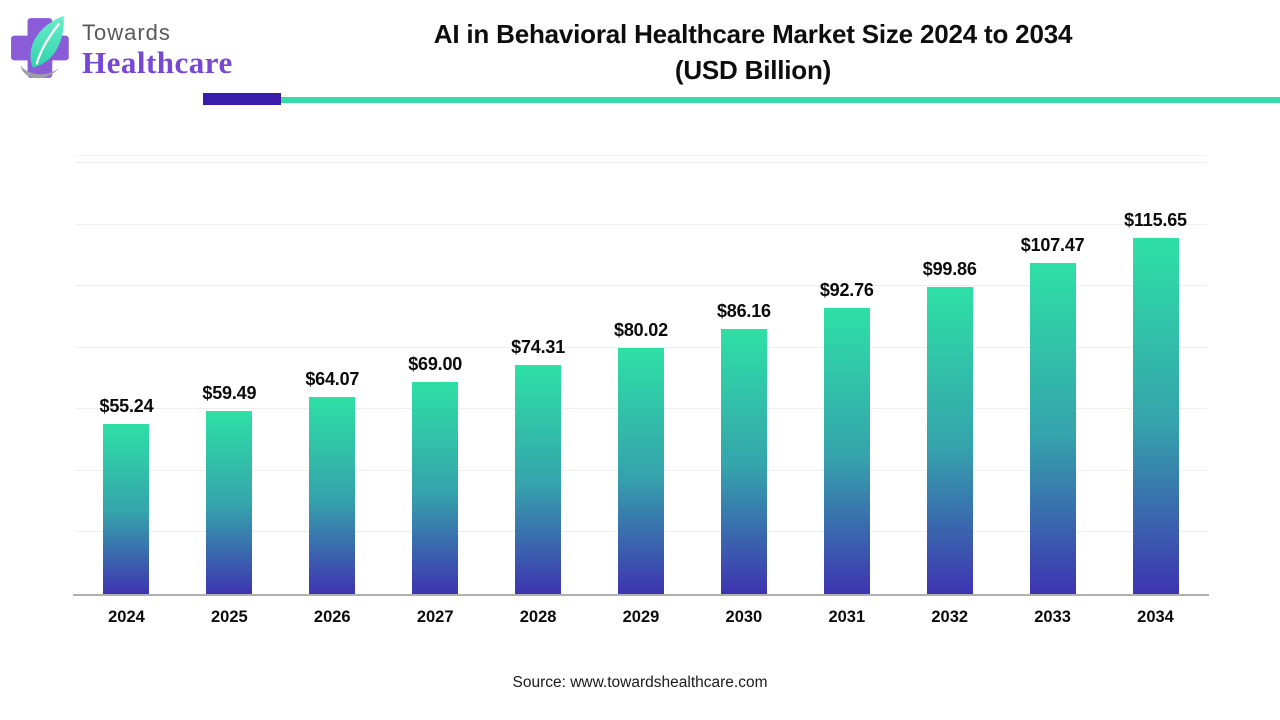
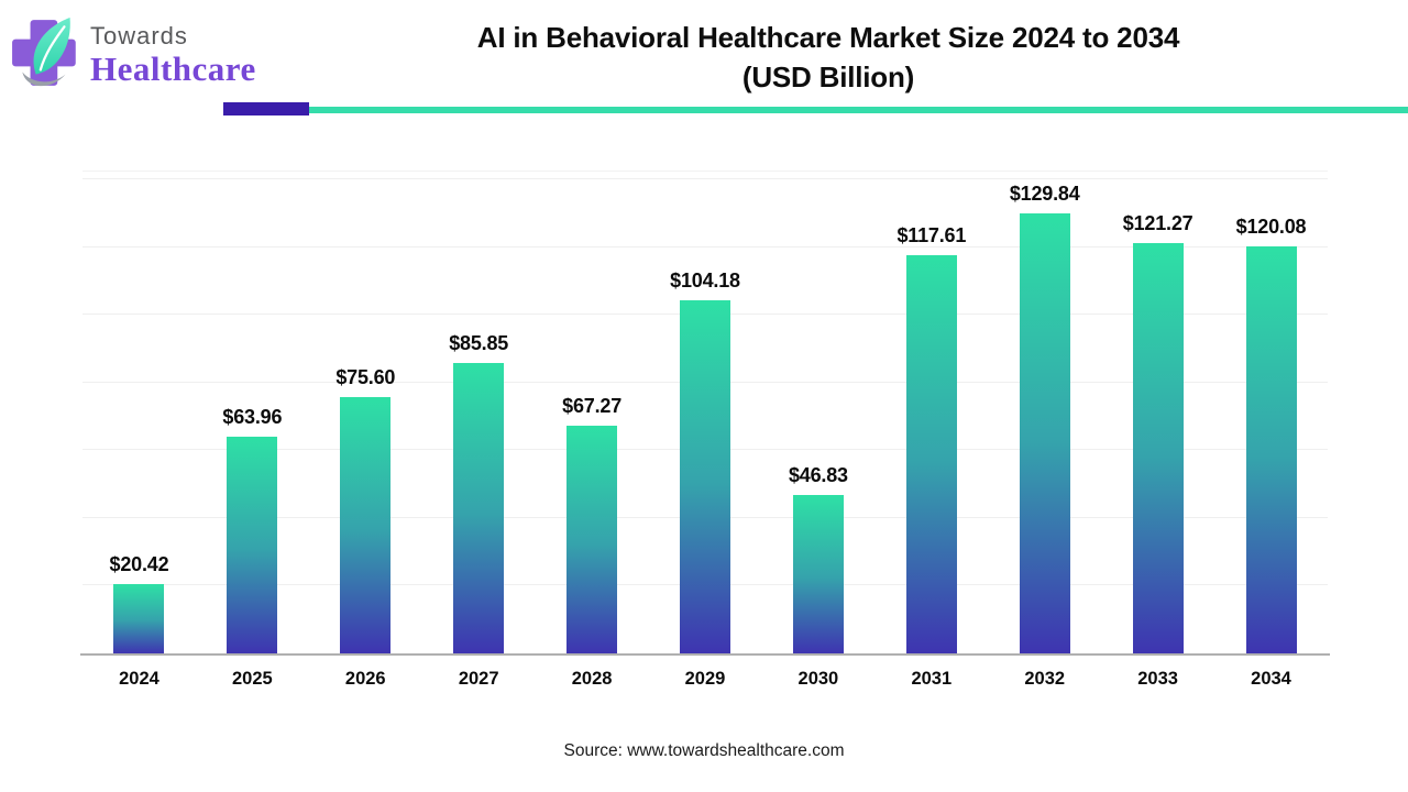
2024: $55.24 -> $20.42
2025: $59.49 -> $63.96
2026: $64.07 -> $75.60
2027: $69.00 -> $85.85
2028: $74.31 -> $67.27
2029: $80.02 -> $104.18
2030: $86.16 -> $46.83
2031: $92.76 -> $117.61
2032: $99.86 -> $129.84
2033: $107.47 -> $121.27
2034: $115.65 -> $120.08
